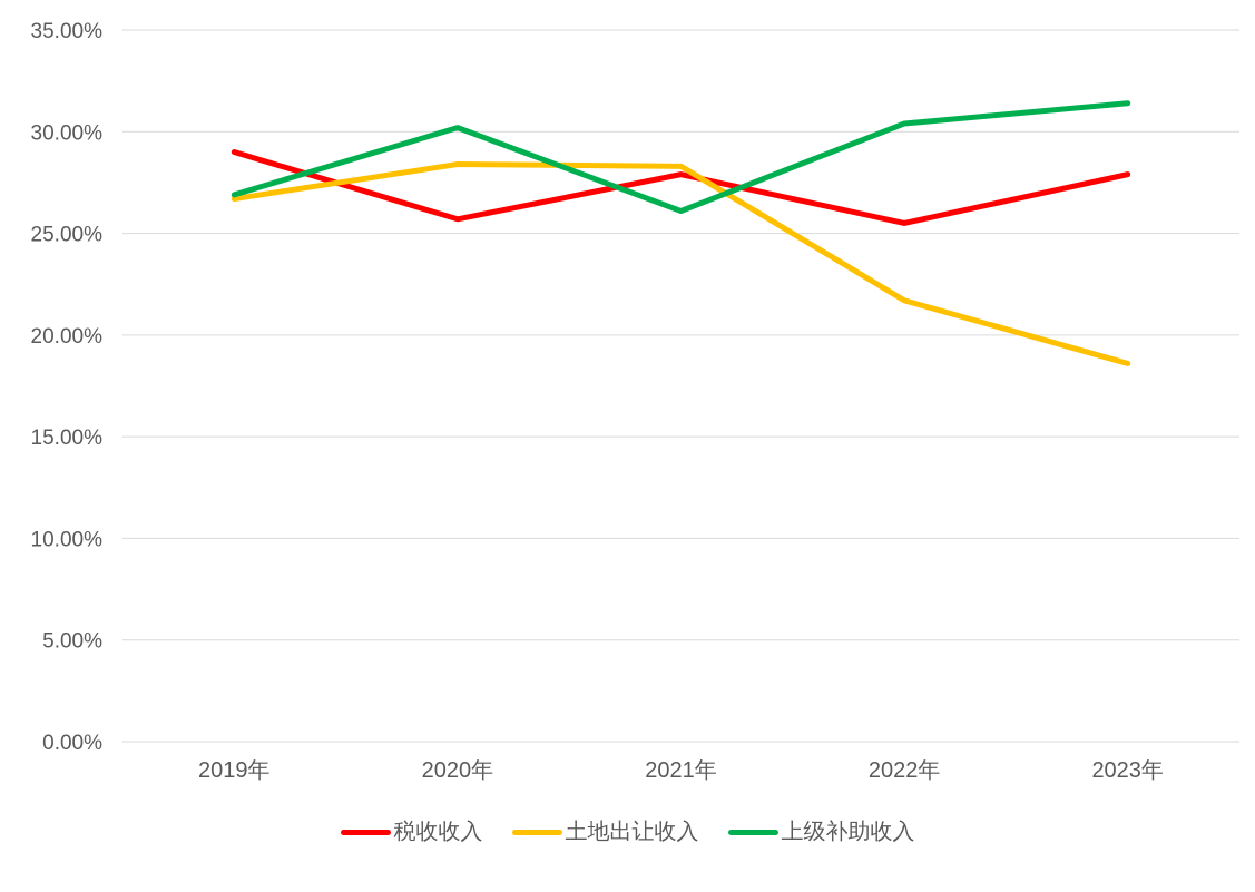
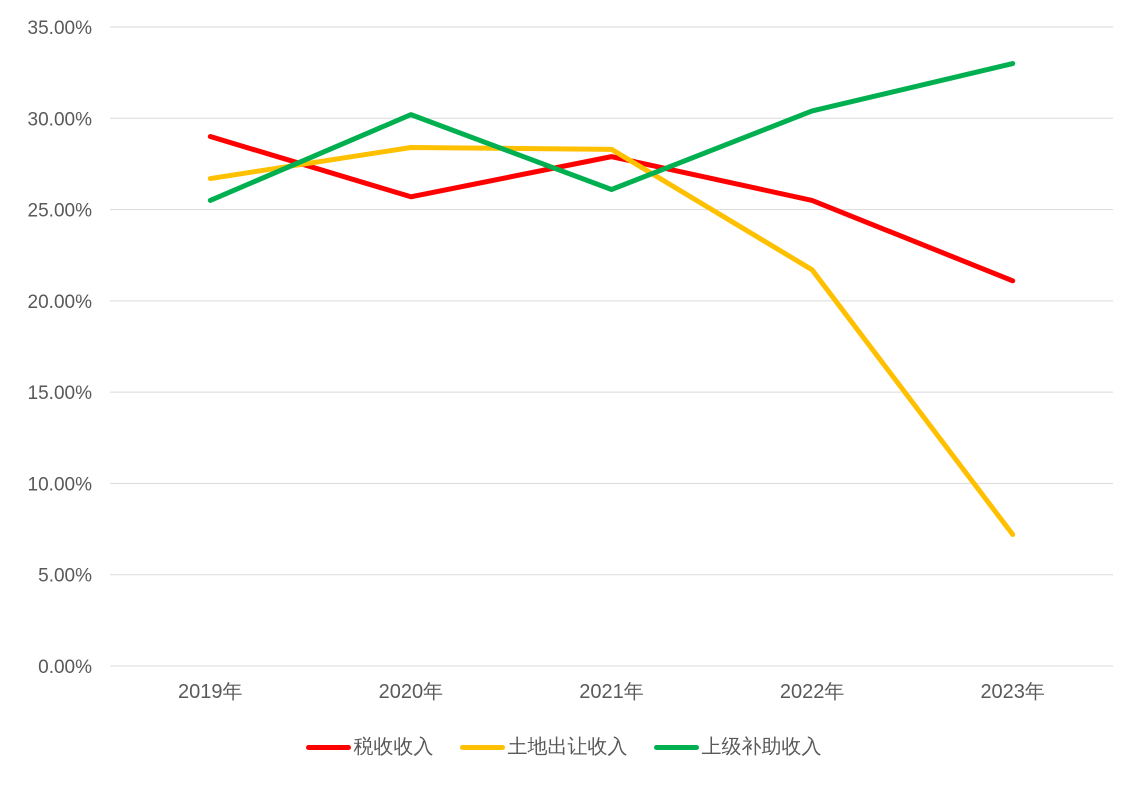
上级补助收入/2019年: 26.9% -> 25.5%
税收收入/2023年: 27.9% -> 21.1%
土地出让收入/2023年: 18.6% -> 7.2%
上级补助收入/2023年: 31.4% -> 33.0%
